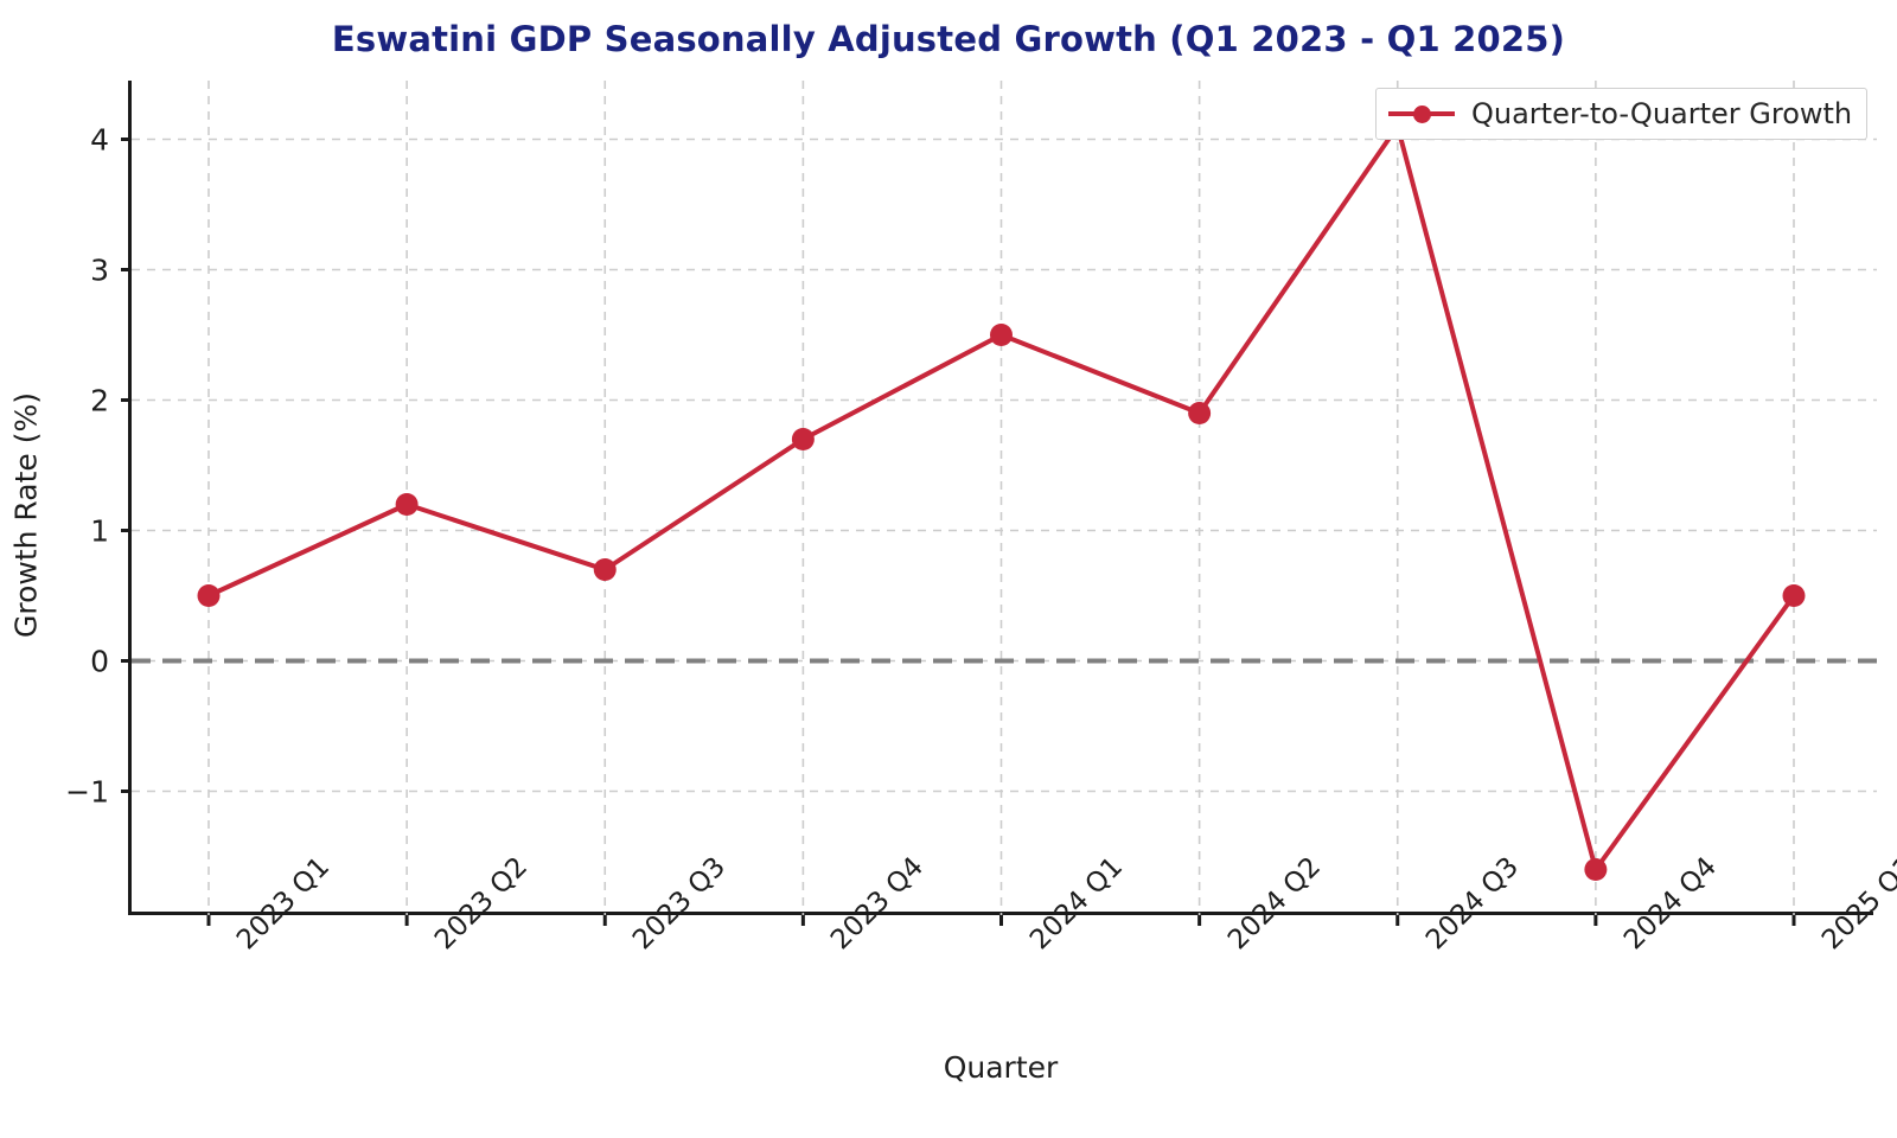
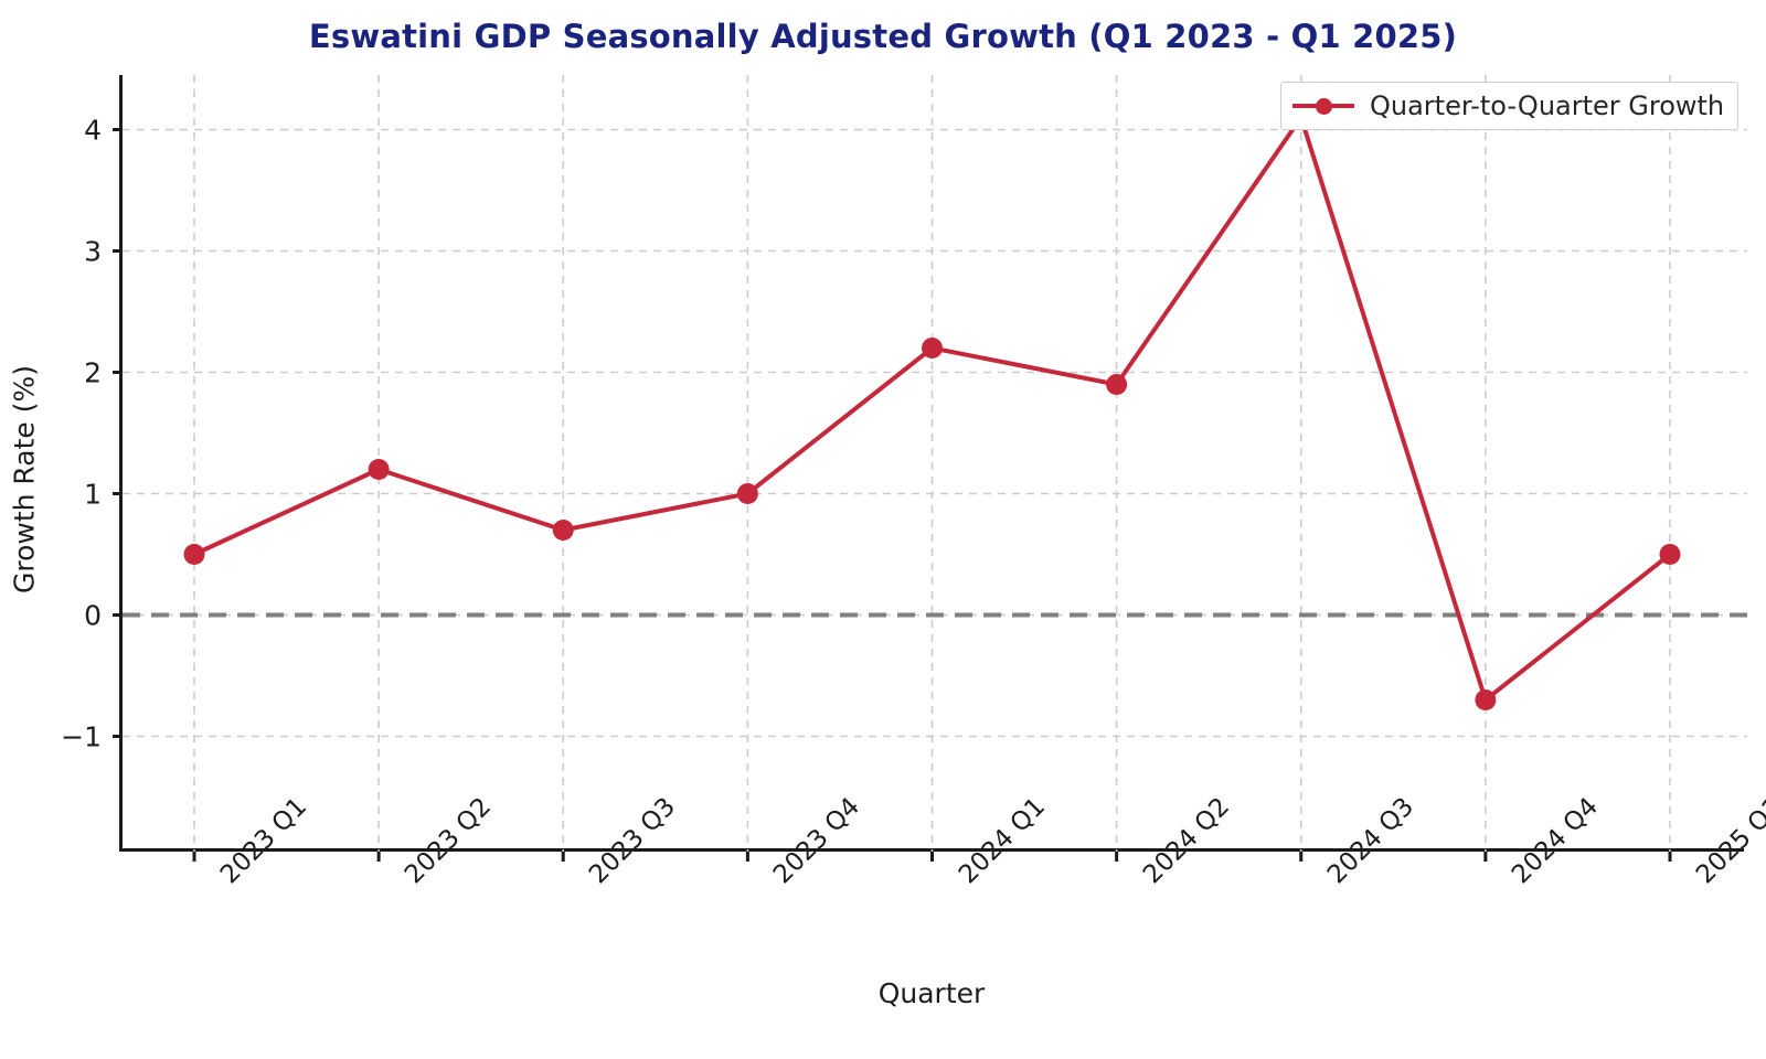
2023 Q4: 1.7 -> 1.0
2024 Q1: 2.5 -> 2.2
2024 Q4: -1.6 -> -0.7
